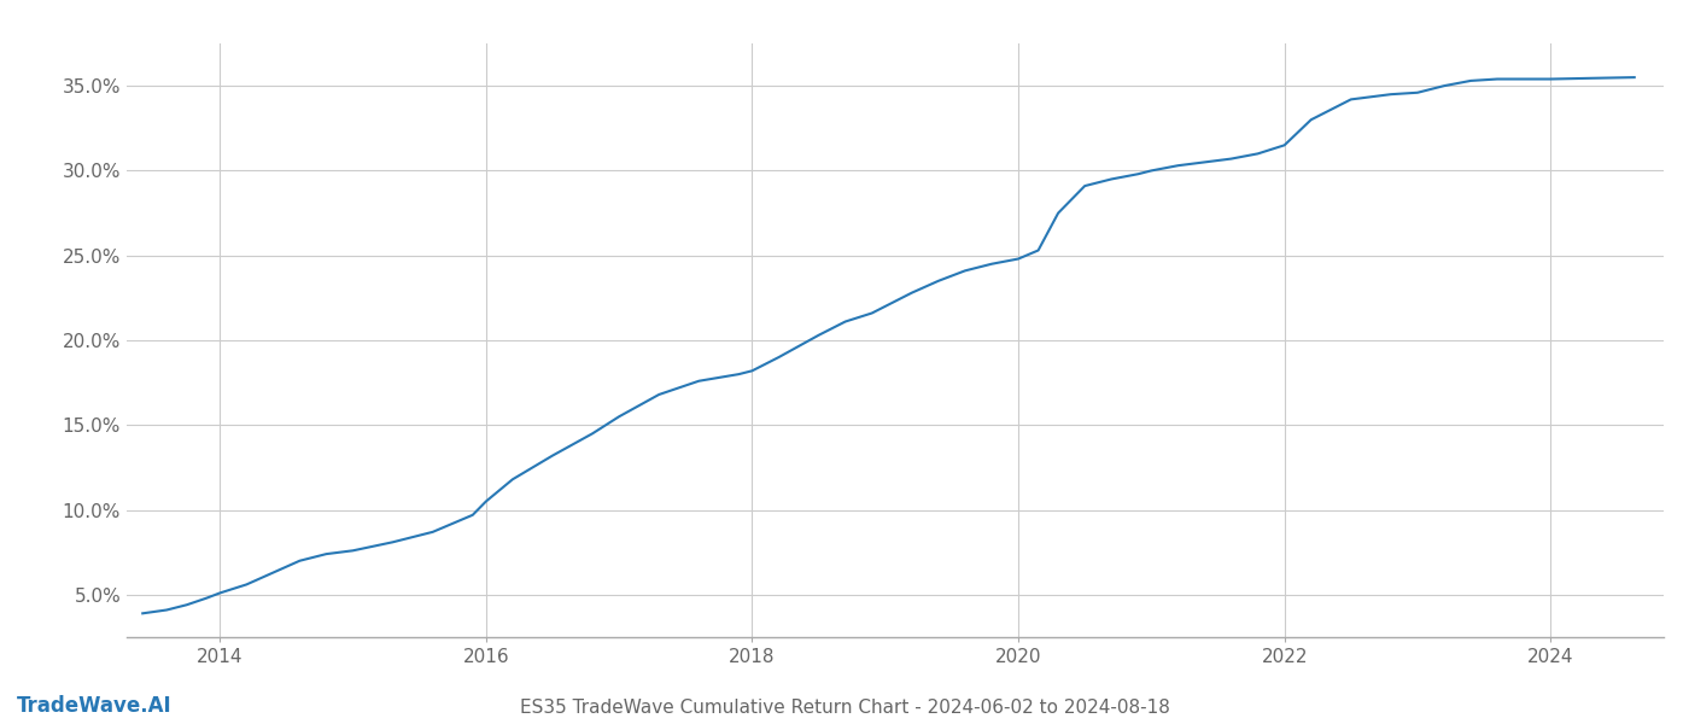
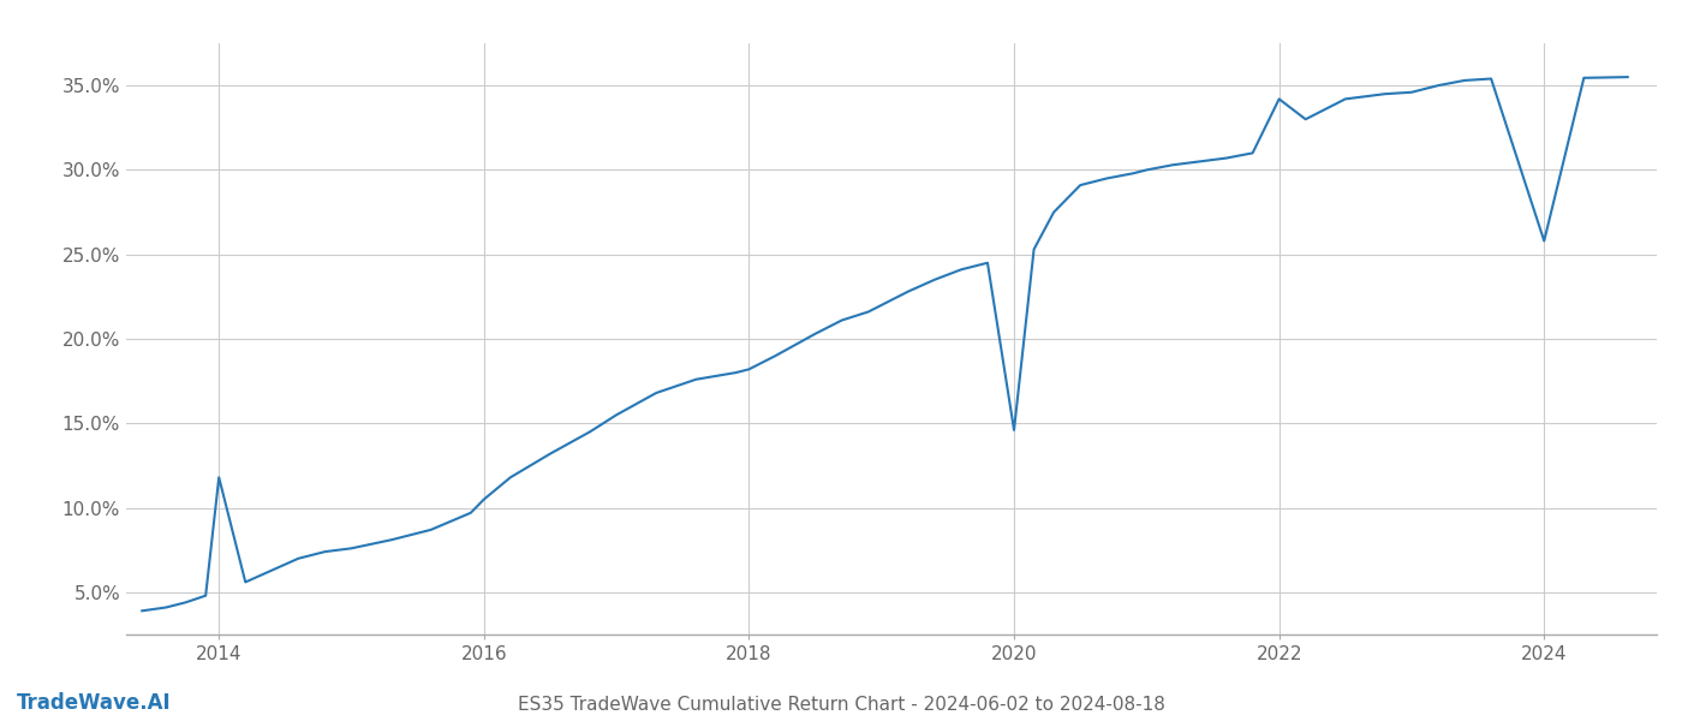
2014: 5.1% -> 11.8%
2020: 24.8% -> 14.6%
2022: 31.5% -> 34.2%
2024: 35.4% -> 25.8%
